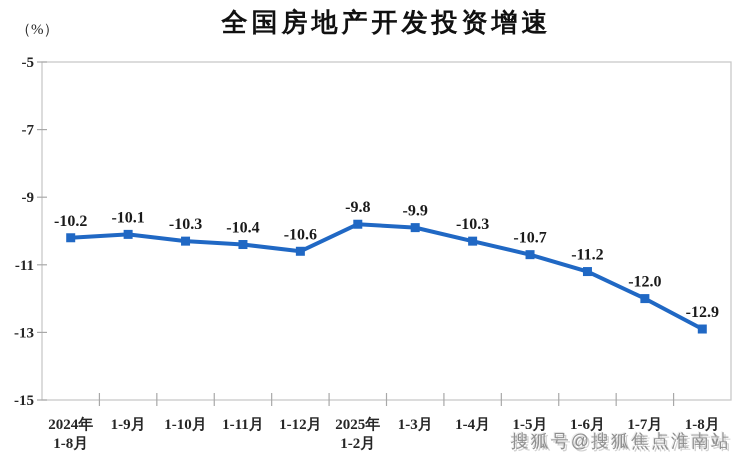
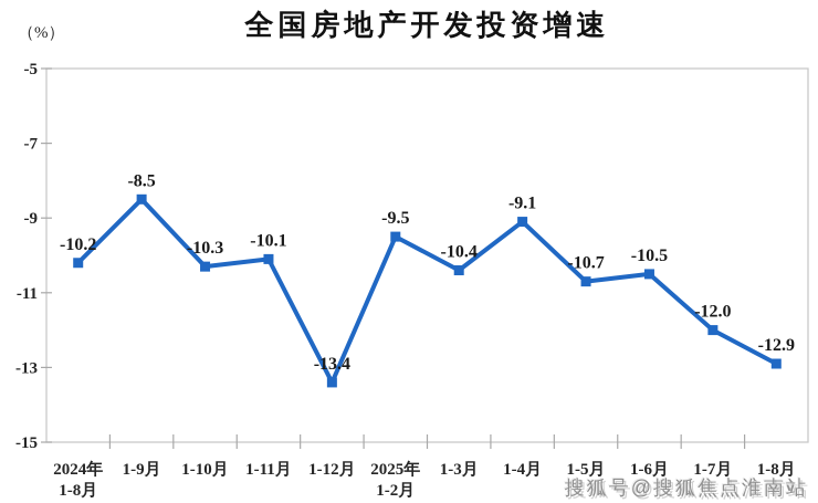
1-9月: -10.1 -> -8.5
1-11月: -10.4 -> -10.1
1-12月: -10.6 -> -13.4
2025年 1-2月: -9.8 -> -9.5
1-3月: -9.9 -> -10.4
1-4月: -10.3 -> -9.1
1-6月: -11.2 -> -10.5
